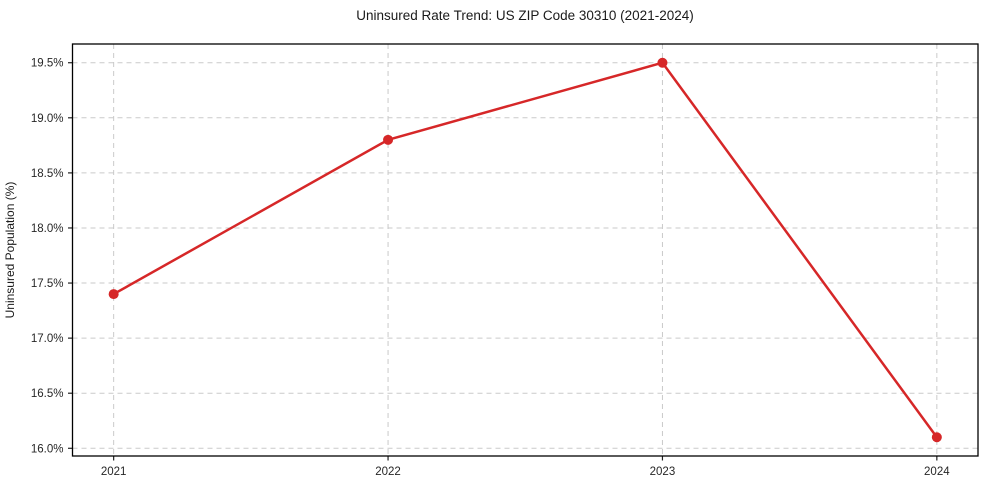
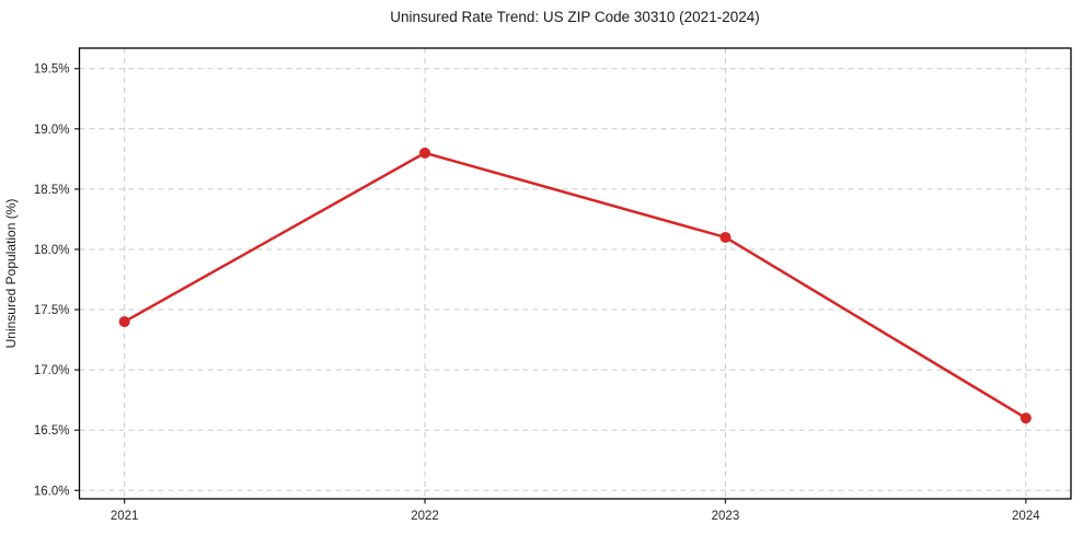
2023: 19.5% -> 18.1%
2024: 16.1% -> 16.6%
